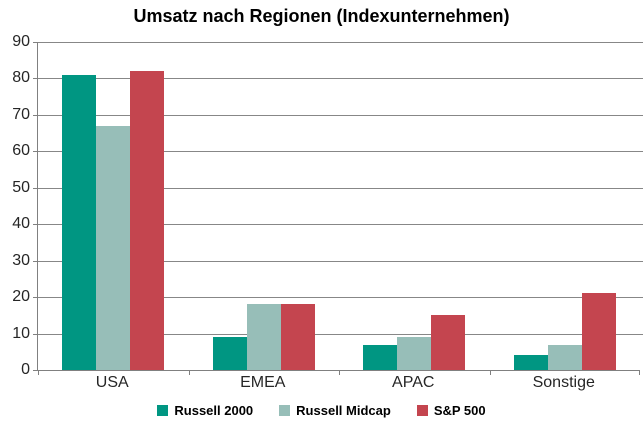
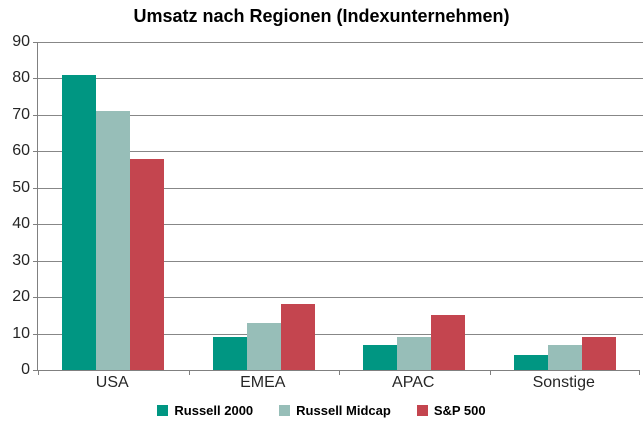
Russell Midcap/USA: 67 -> 71
S&P 500/USA: 82 -> 58
Russell Midcap/EMEA: 18 -> 13
S&P 500/Sonstige: 21 -> 9
